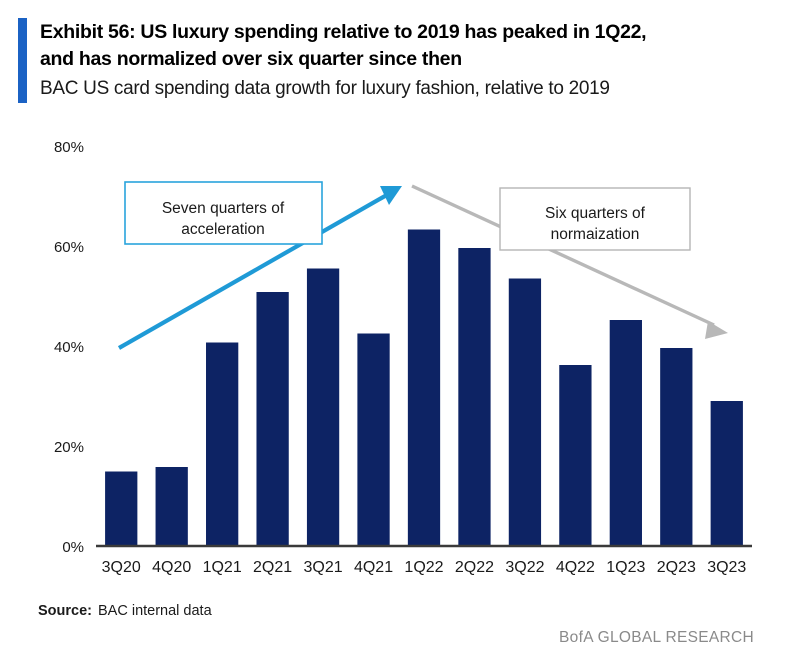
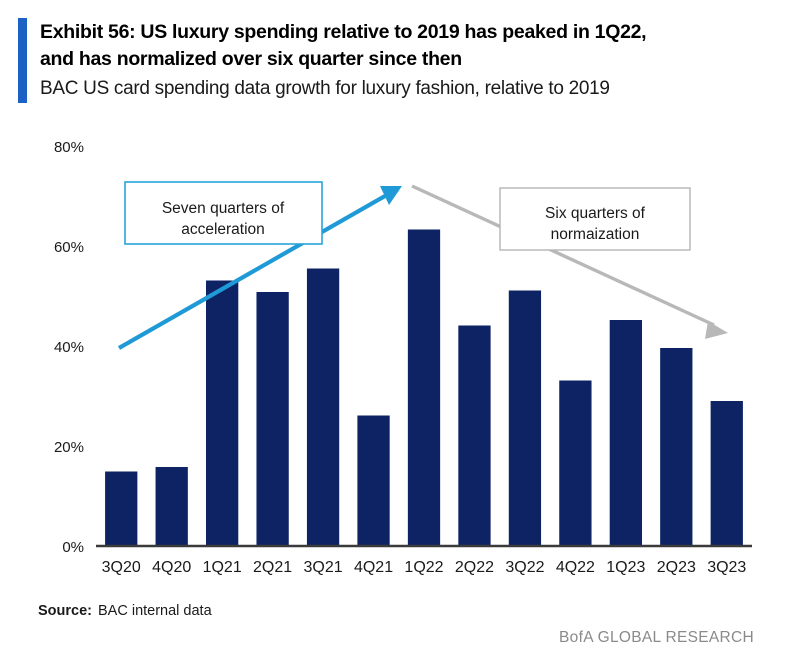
1Q21: 41% -> 53%
4Q21: 42% -> 26%
2Q22: 60% -> 44%
3Q22: 53% -> 51%
4Q22: 36% -> 33%
